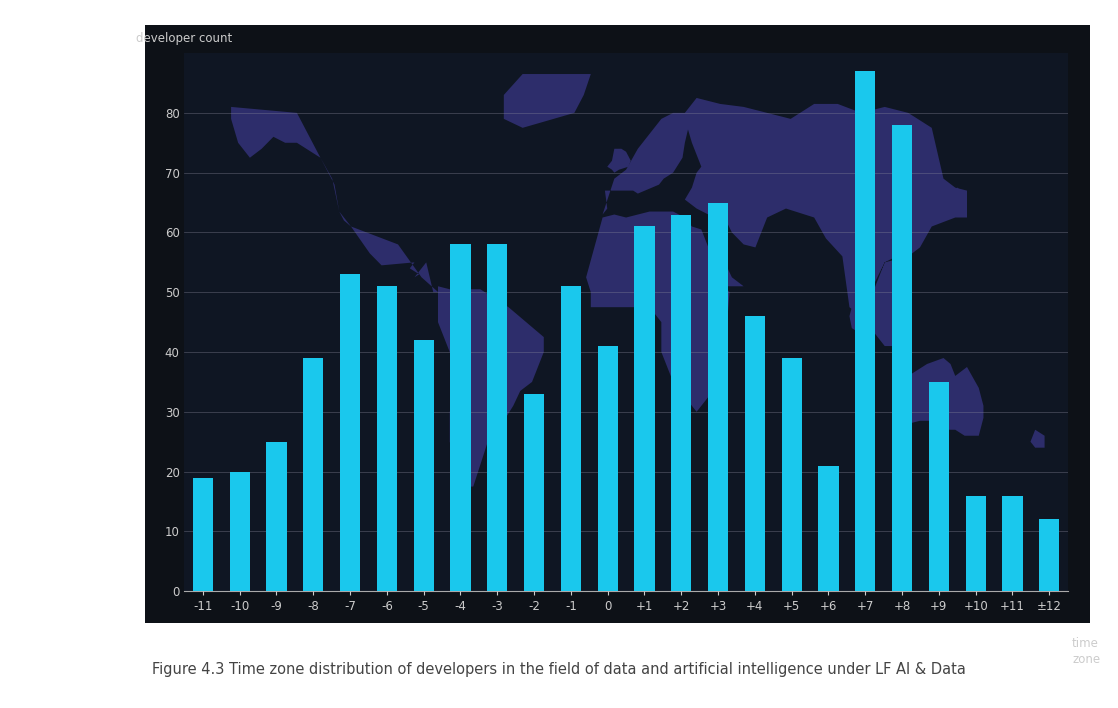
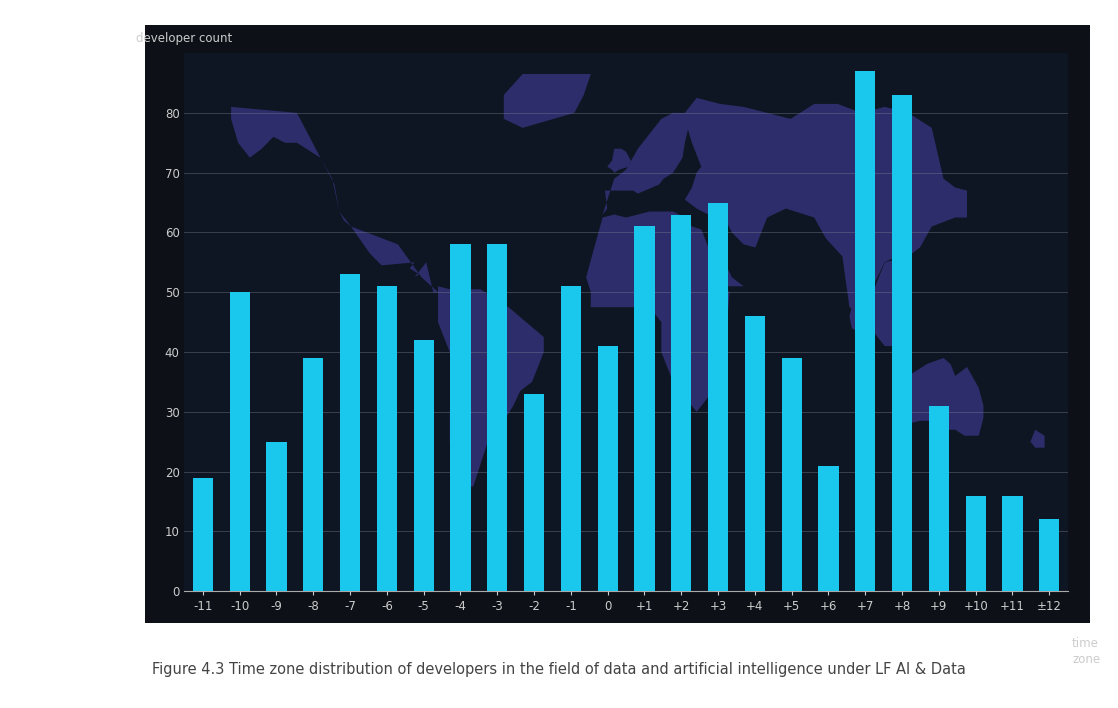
-10: 20 -> 50
+8: 78 -> 83
+9: 35 -> 31
